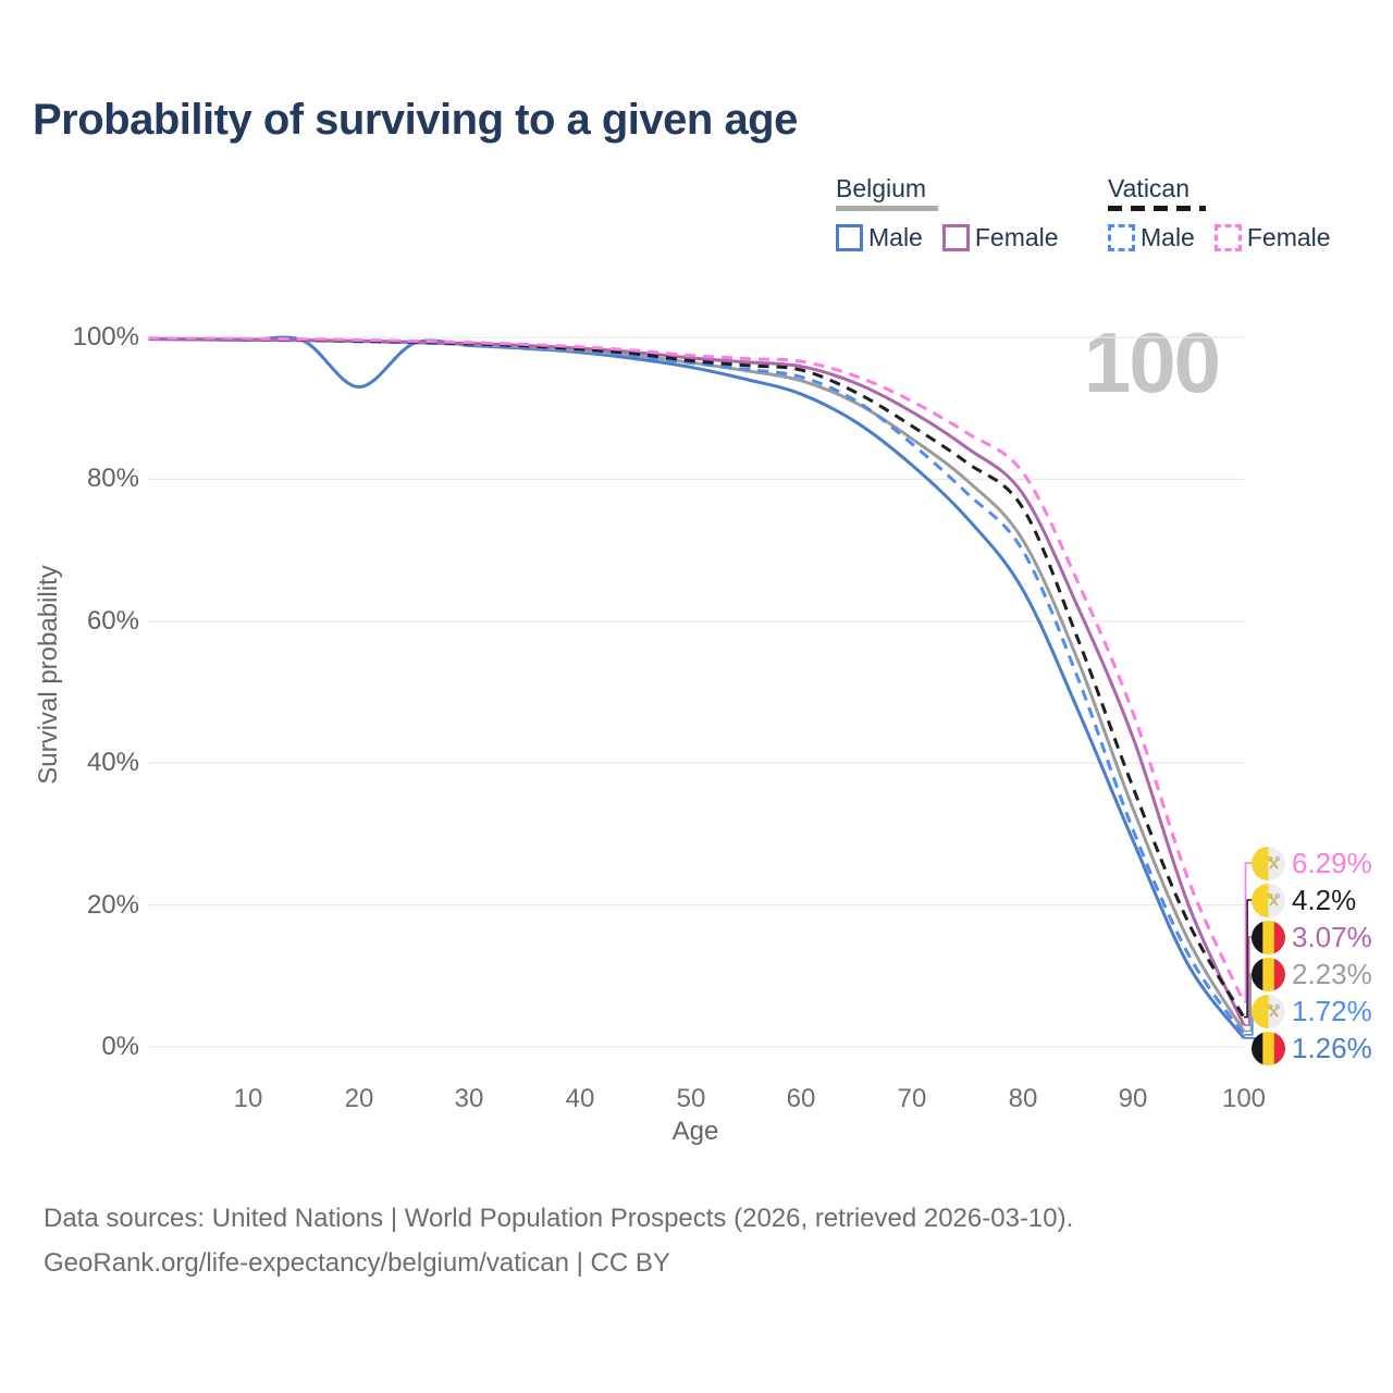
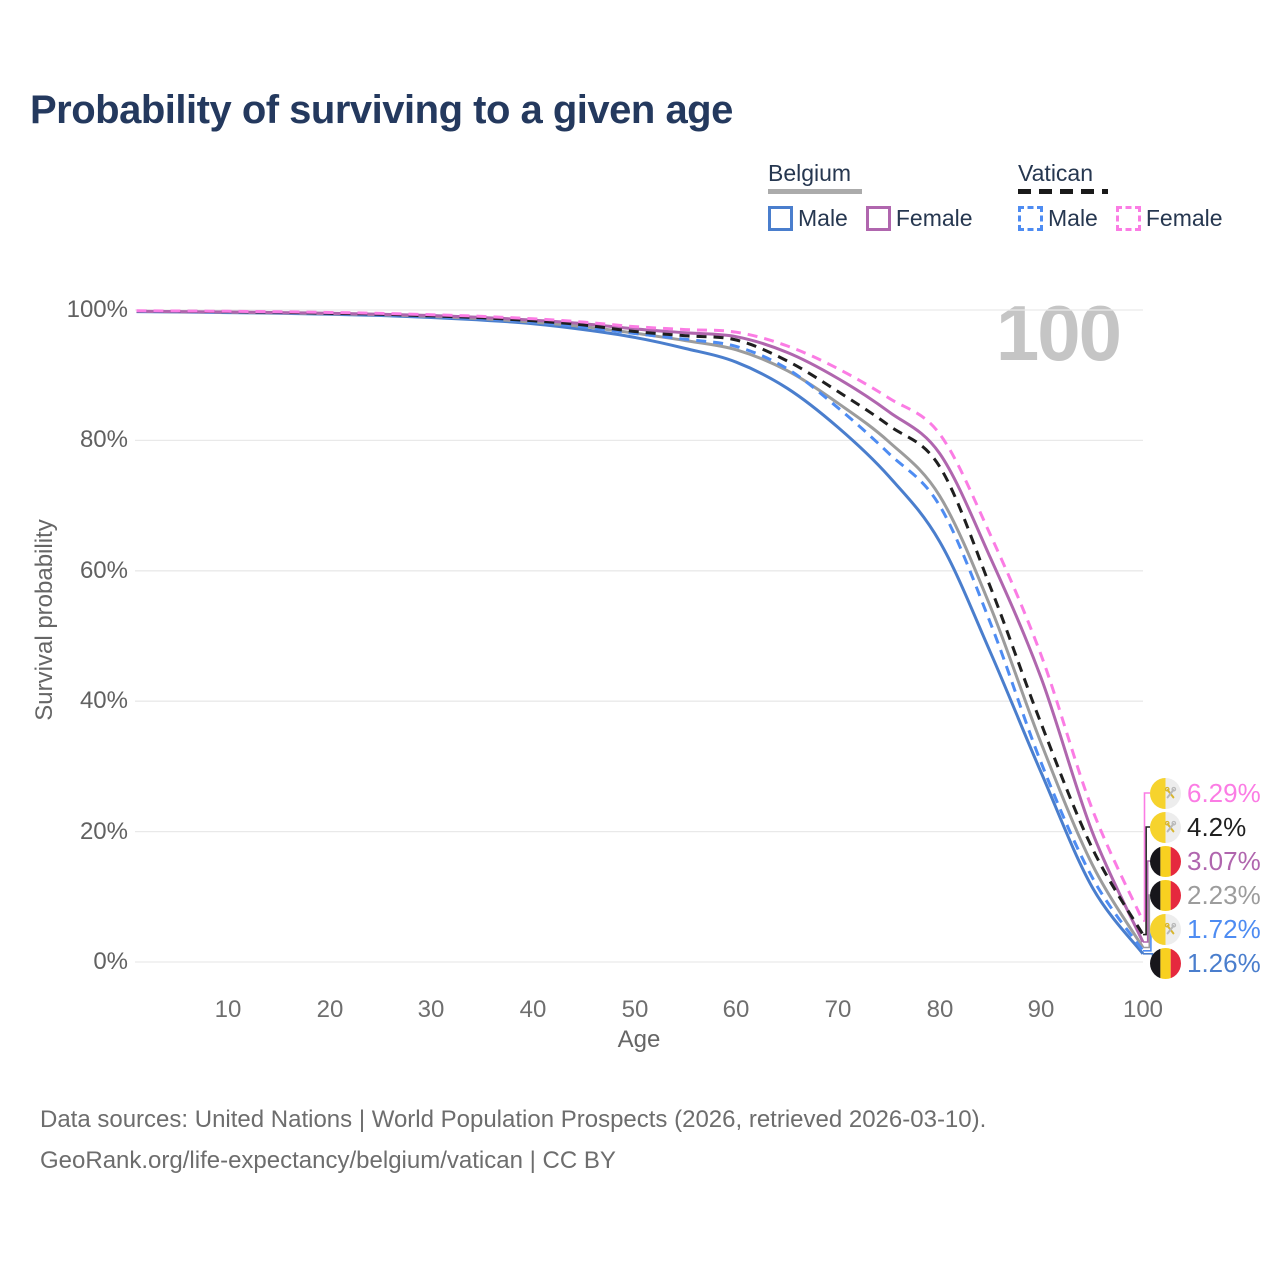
Belgium Male/20: 93% -> 99%
